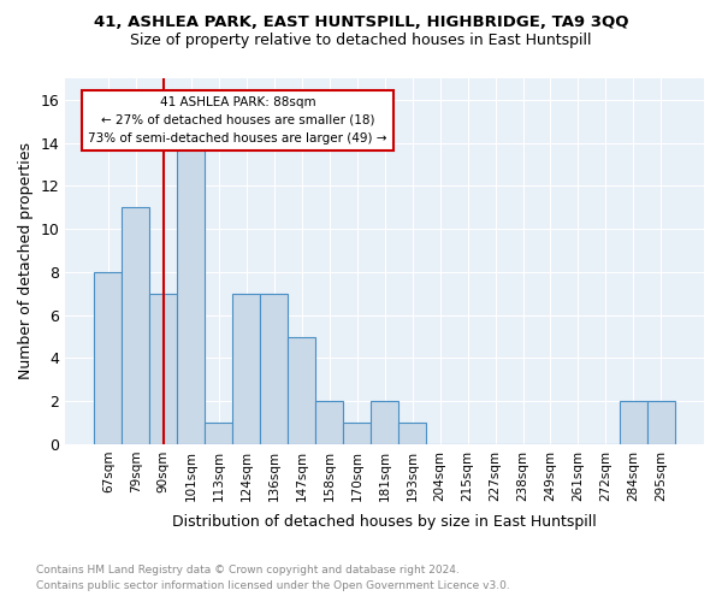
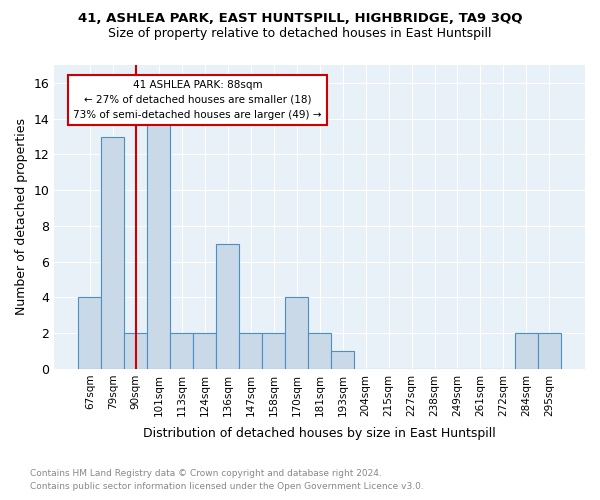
67sqm: 8 -> 4
79sqm: 11 -> 13
90sqm: 7 -> 2
113sqm: 1 -> 2
124sqm: 7 -> 2
147sqm: 5 -> 2
170sqm: 1 -> 4
